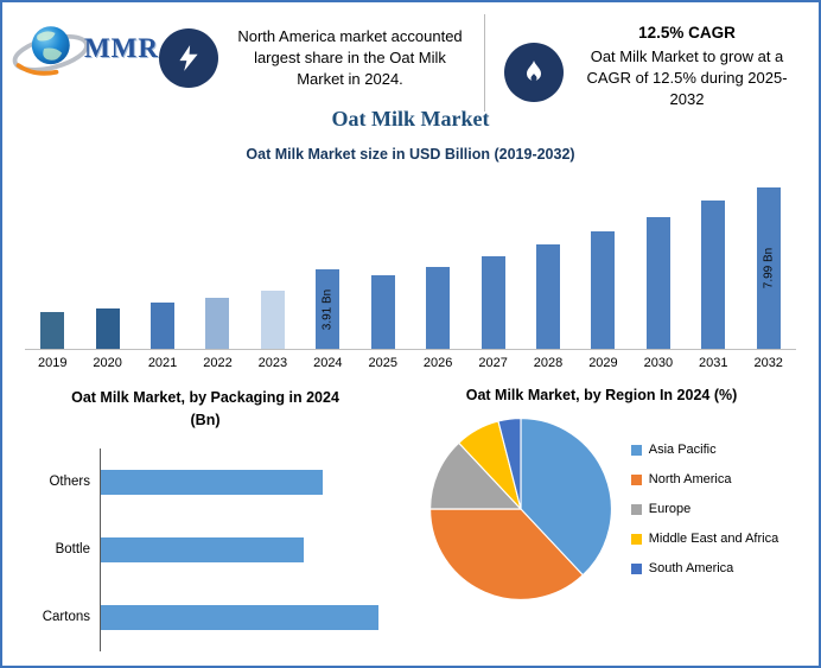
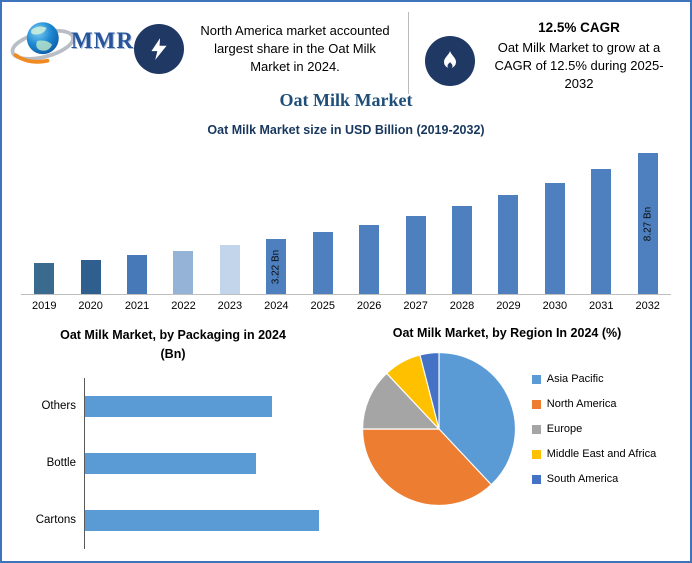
Oat Milk Market size in USD Billion (2019-2032)/2024: 3.91 -> 3.22
Oat Milk Market size in USD Billion (2019-2032)/2032: 7.99 -> 8.27
